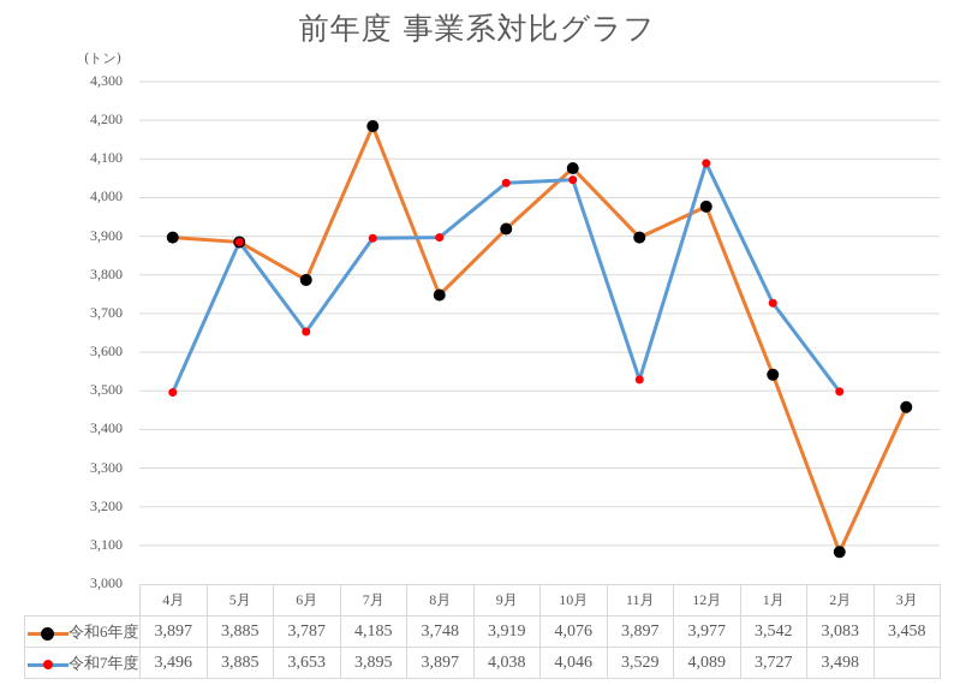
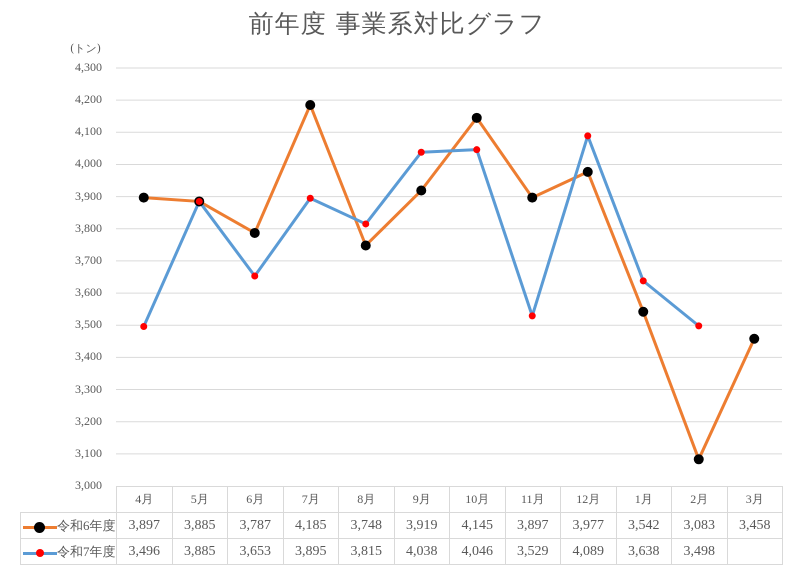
令和7年度/8月: 3,897 -> 3,815
令和6年度/10月: 4,076 -> 4,145
令和7年度/1月: 3,727 -> 3,638
